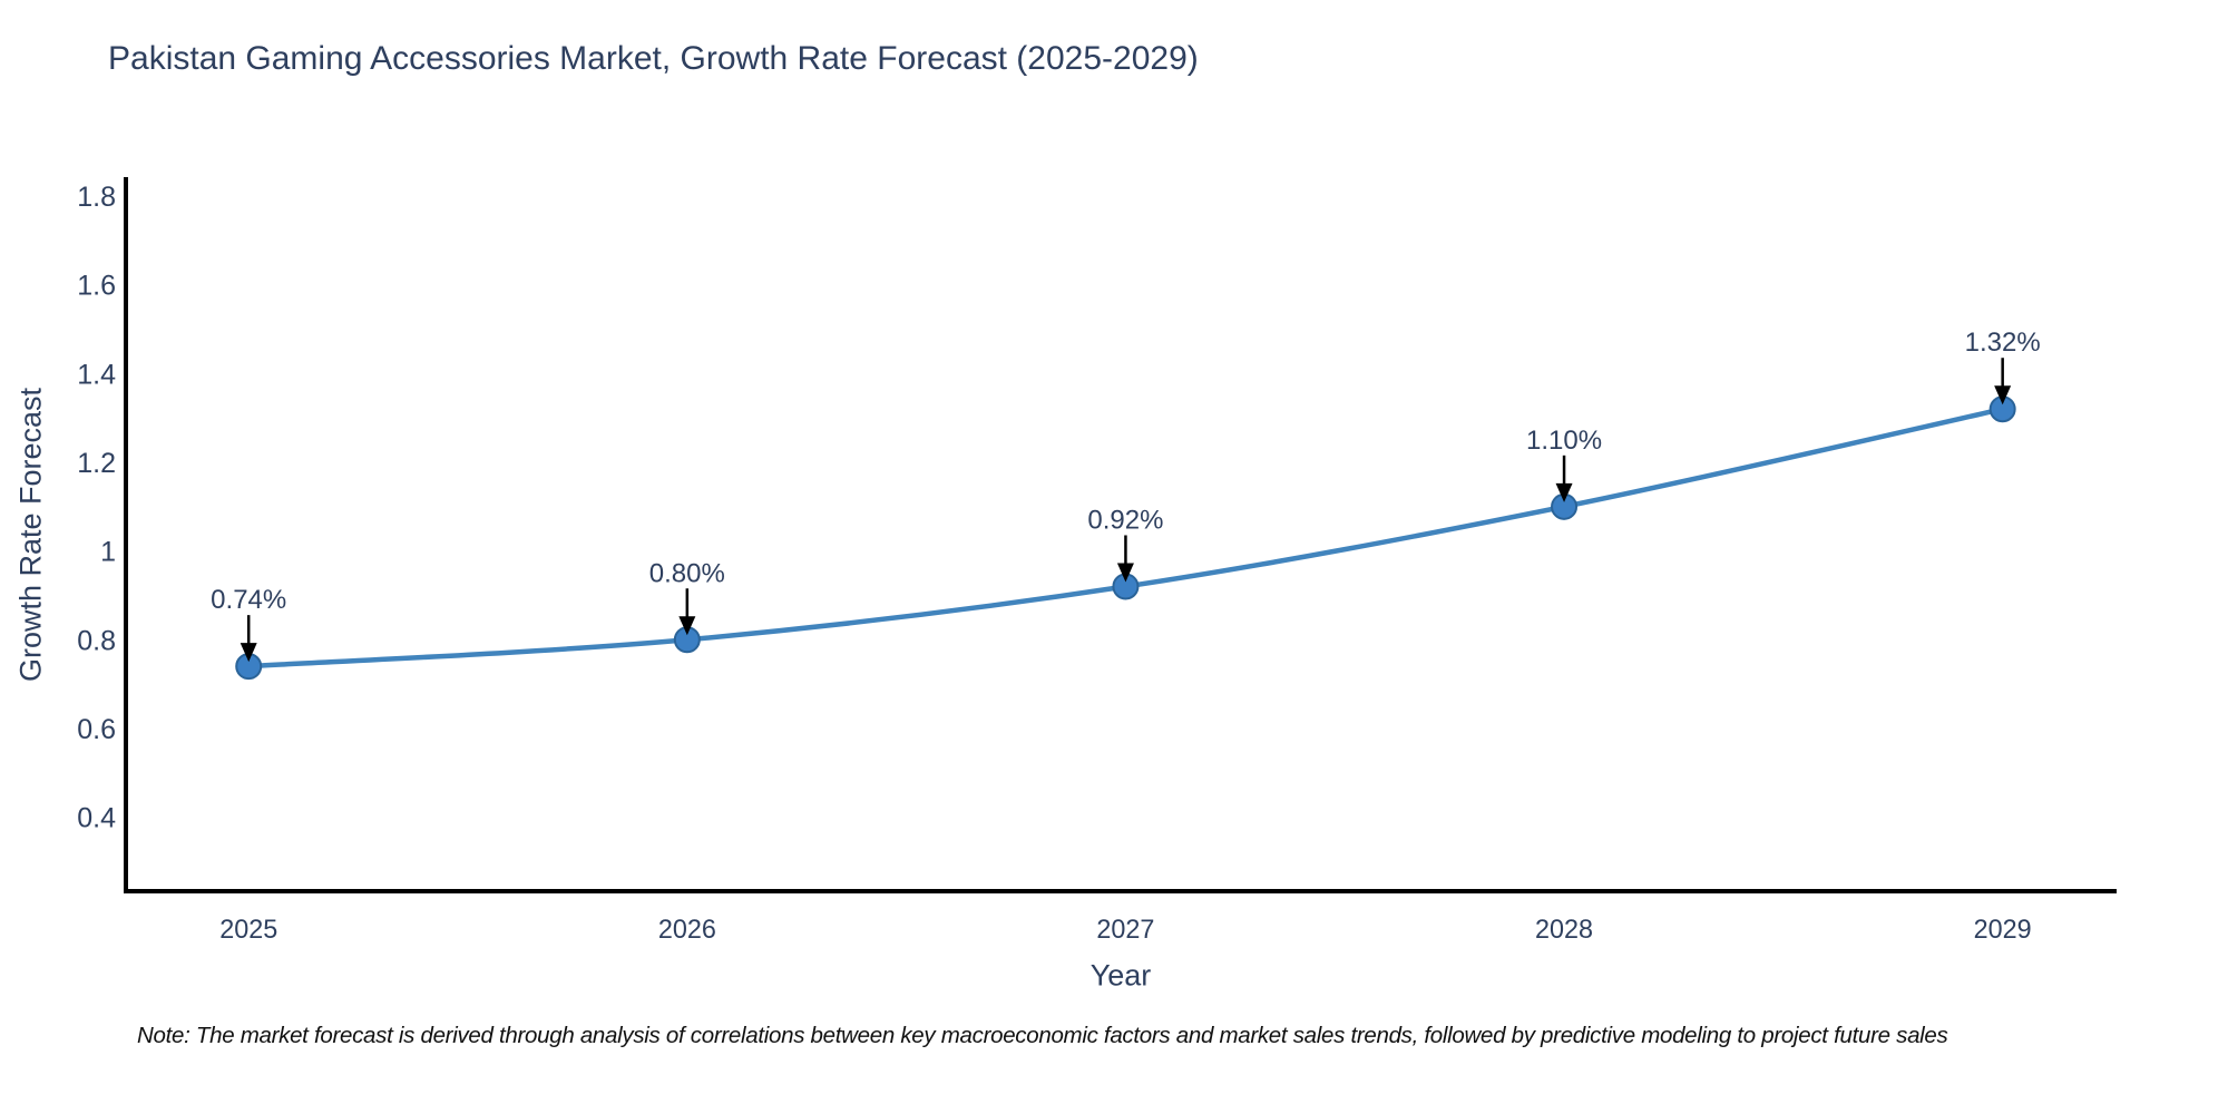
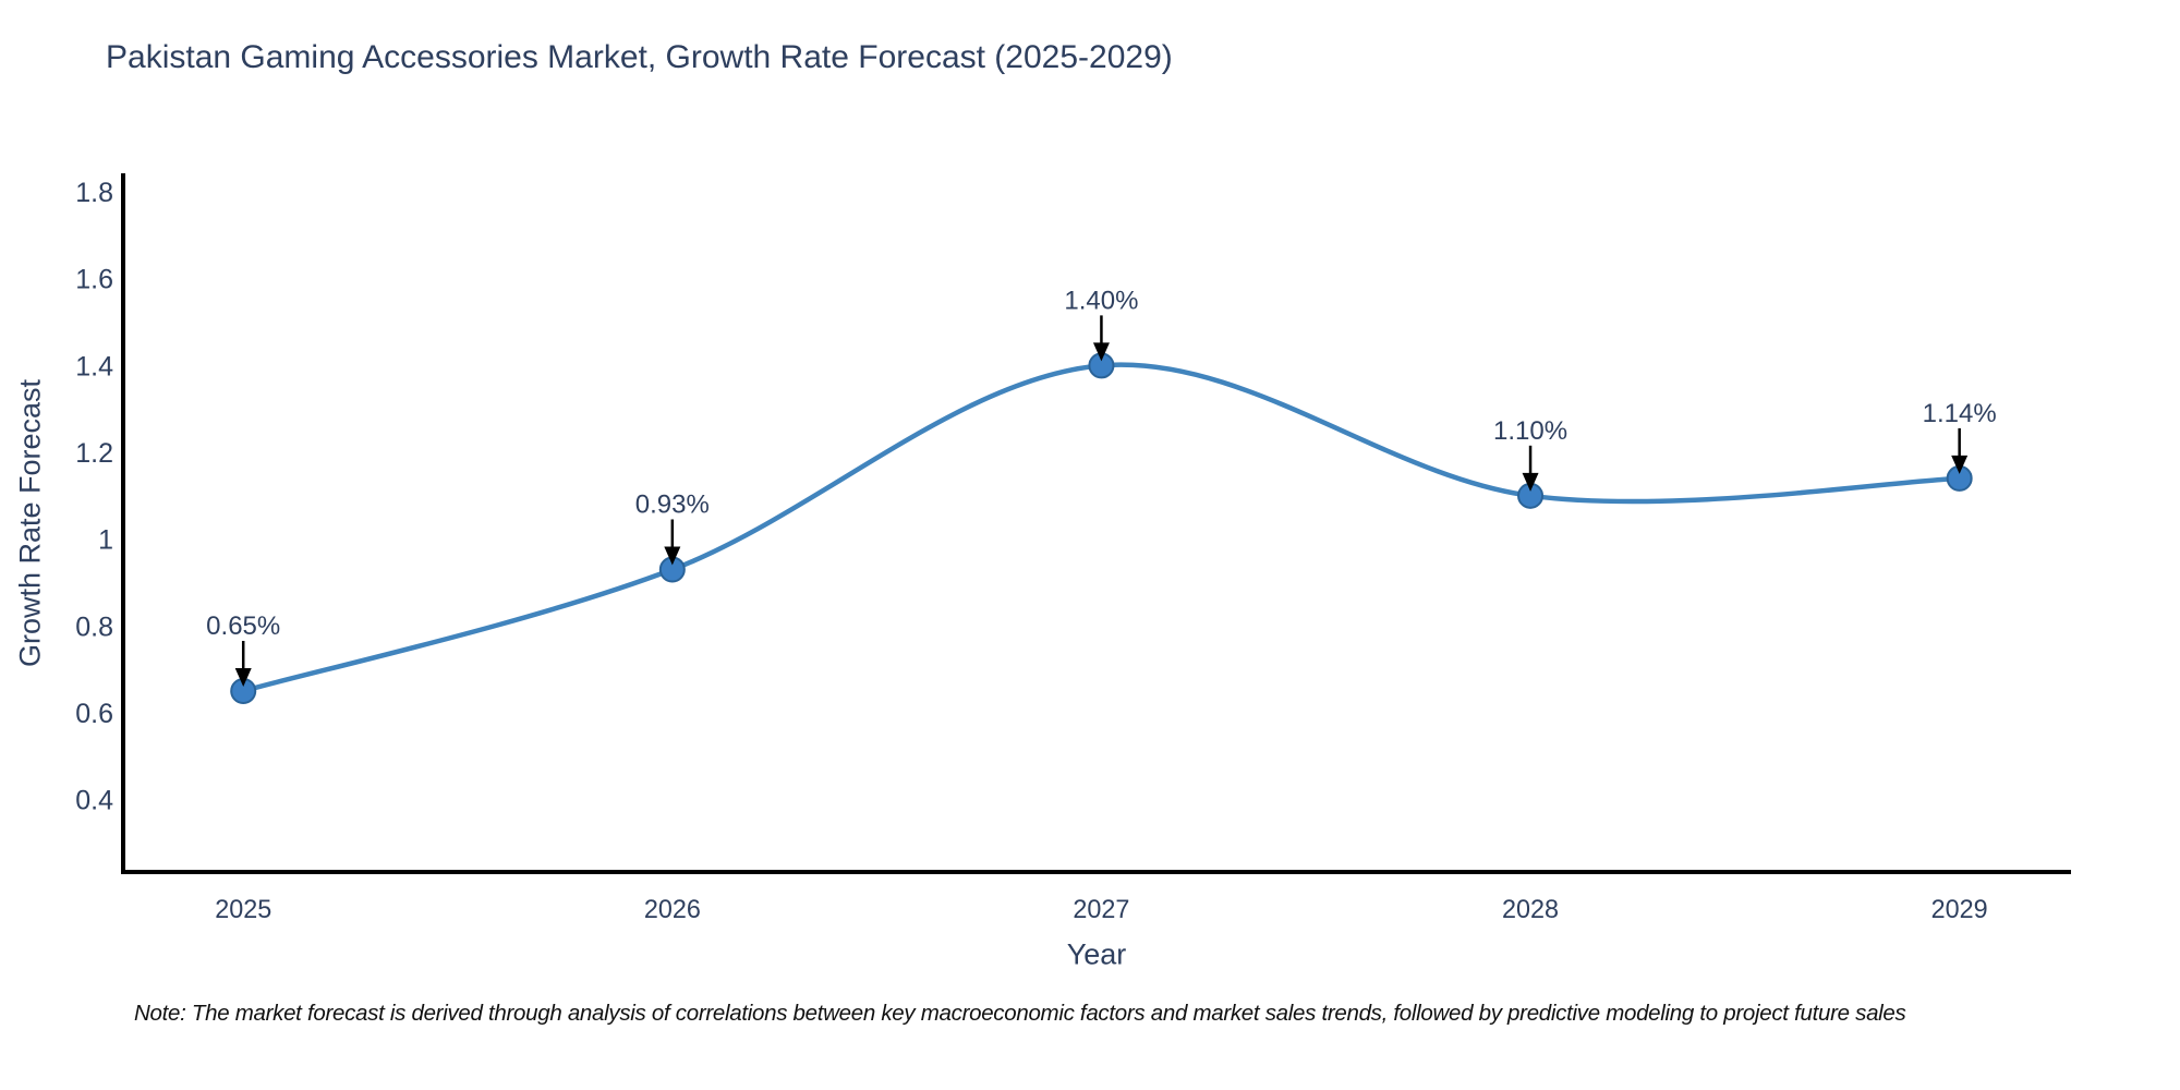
2025: 0.74% -> 0.65%
2026: 0.80% -> 0.93%
2027: 0.92% -> 1.40%
2029: 1.32% -> 1.14%
